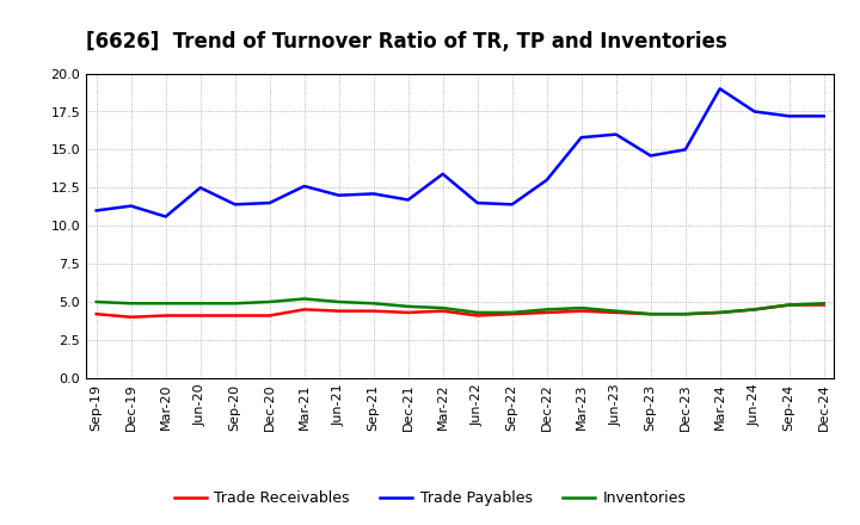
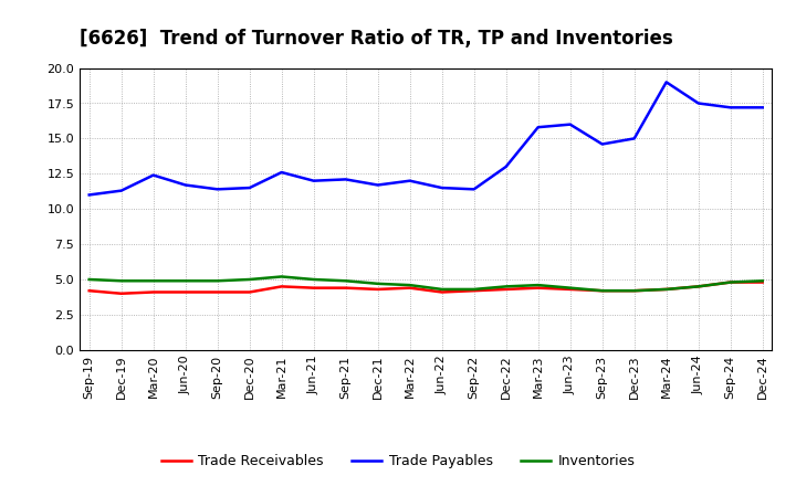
Trade Payables/Mar-20: 10.6 -> 12.4
Trade Payables/Jun-20: 12.5 -> 11.7
Trade Payables/Mar-22: 13.4 -> 12.0
